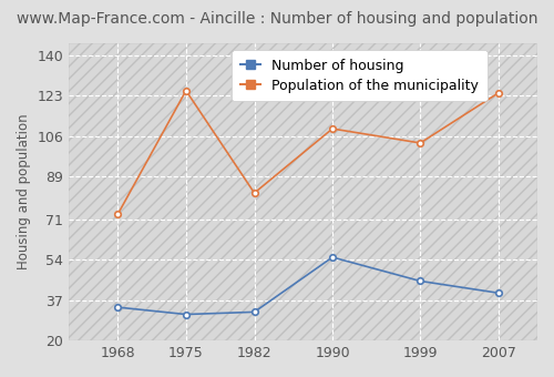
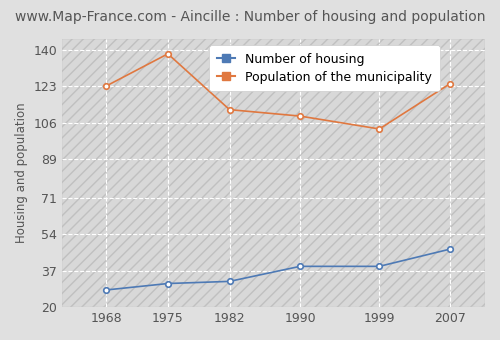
Number of housing/1968: 34 -> 28
Population of the municipality/1968: 73 -> 123
Population of the municipality/1975: 125 -> 138
Population of the municipality/1982: 82 -> 112
Number of housing/1990: 55 -> 39
Number of housing/1999: 45 -> 39
Number of housing/2007: 40 -> 47
